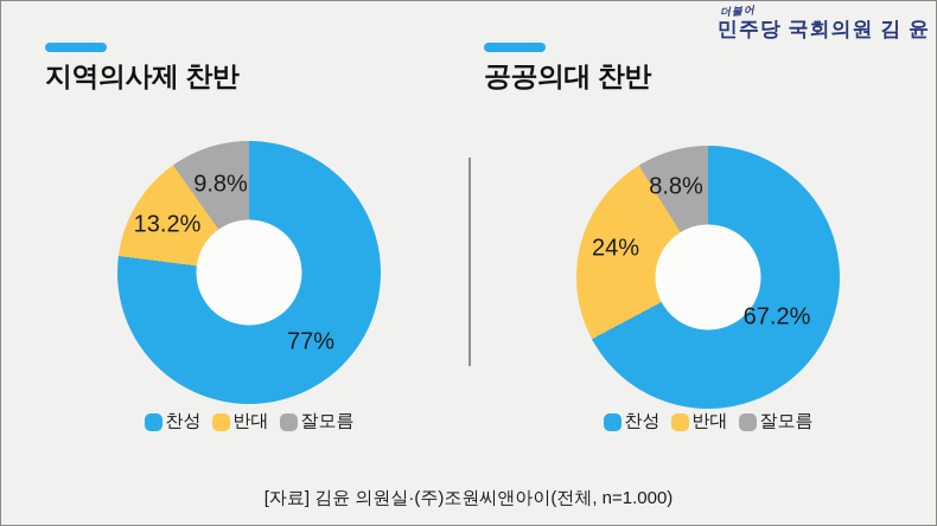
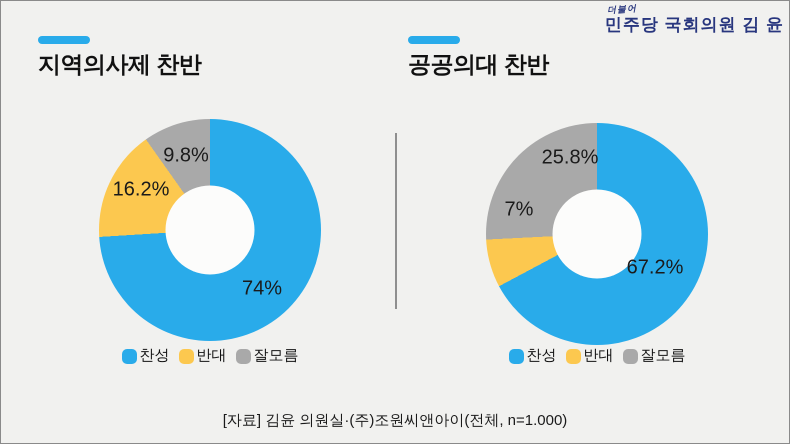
지역의사제 찬반/찬성: 77% -> 74%
지역의사제 찬반/반대: 13.2% -> 16.2%
공공의대 찬반/반대: 24% -> 7%
공공의대 찬반/잘모름: 8.8% -> 25.8%
